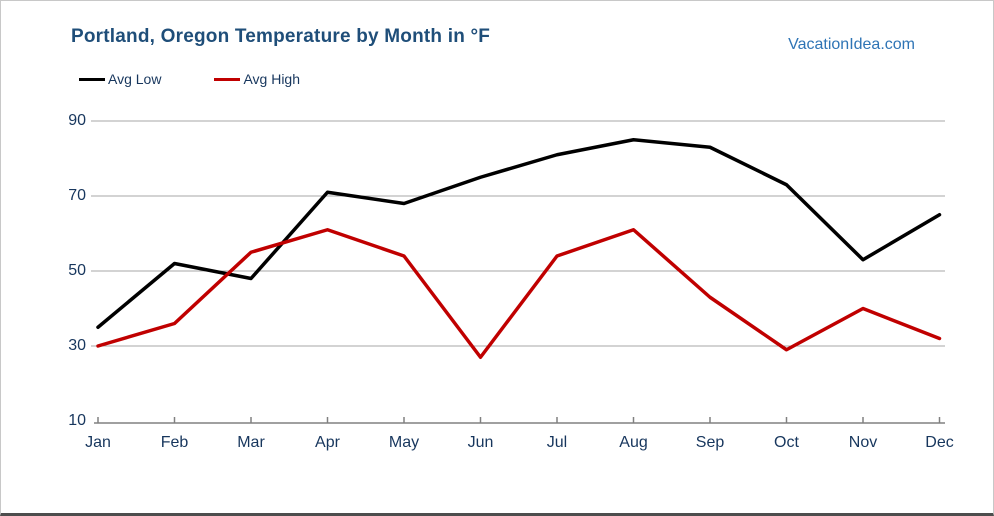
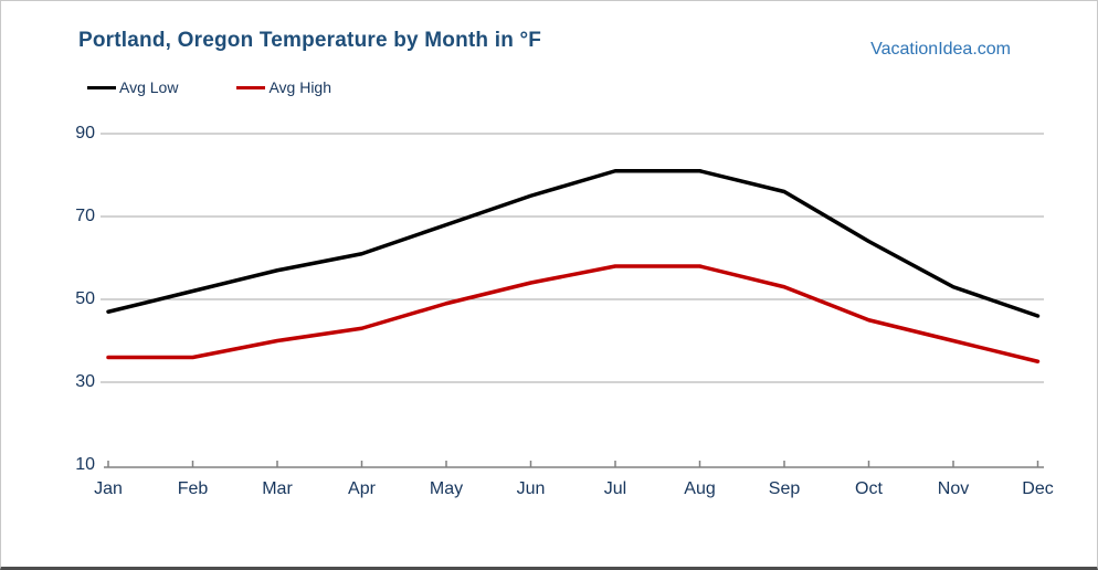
Avg Low/Jan: 35 -> 47
Avg High/Jan: 30 -> 36
Avg Low/Mar: 48 -> 57
Avg High/Mar: 55 -> 40
Avg Low/Apr: 71 -> 61
Avg High/Apr: 61 -> 43
Avg High/May: 54 -> 49
Avg High/Jun: 27 -> 54
Avg High/Jul: 54 -> 58
Avg Low/Aug: 85 -> 81
Avg High/Aug: 61 -> 58
Avg Low/Sep: 83 -> 76
Avg High/Sep: 43 -> 53
Avg Low/Oct: 73 -> 64
Avg High/Oct: 29 -> 45
Avg Low/Dec: 65 -> 46
Avg High/Dec: 32 -> 35
